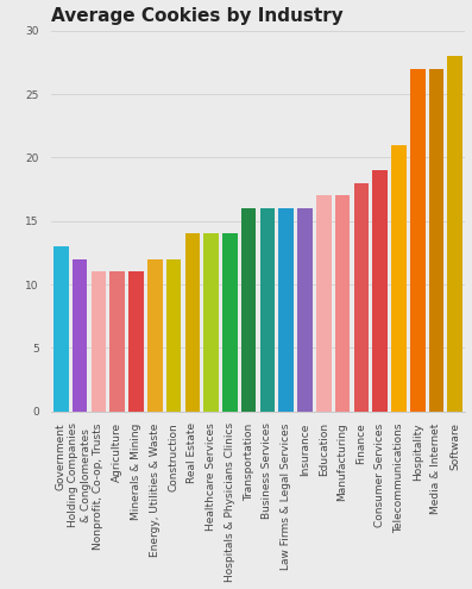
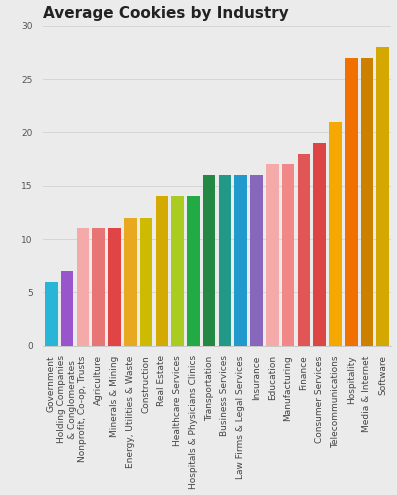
Government: 13 -> 6
Holding Companies & Conglomerates: 12 -> 7
